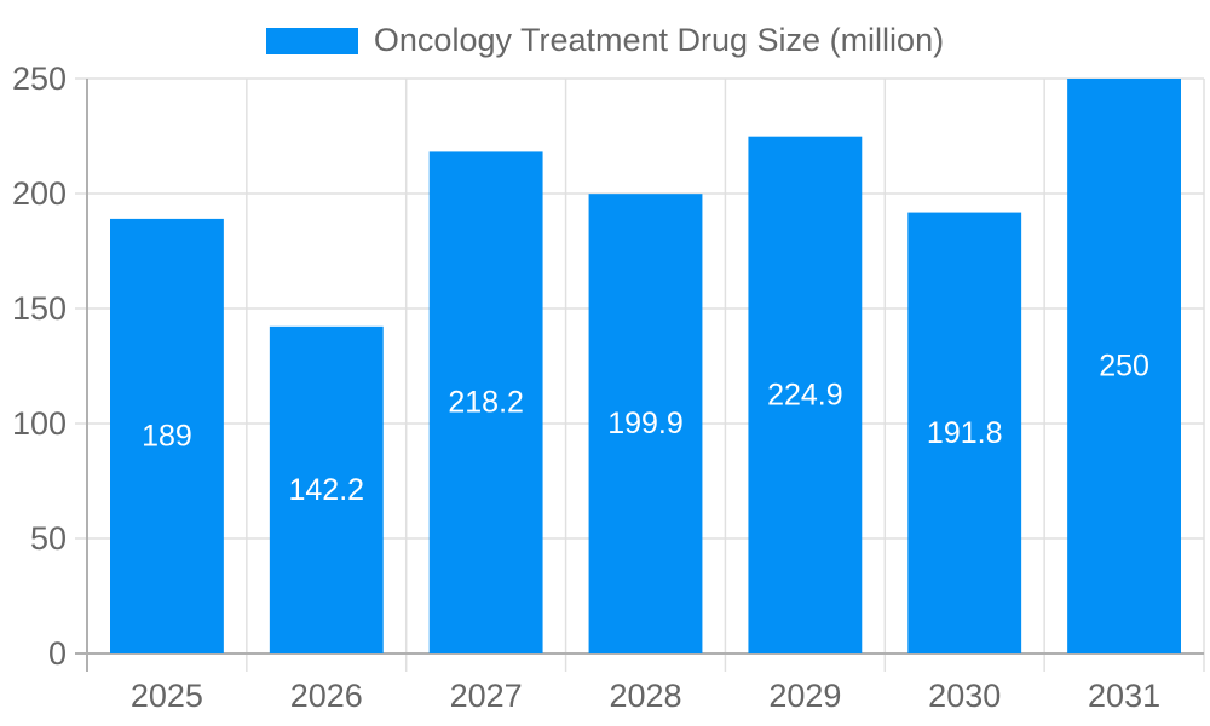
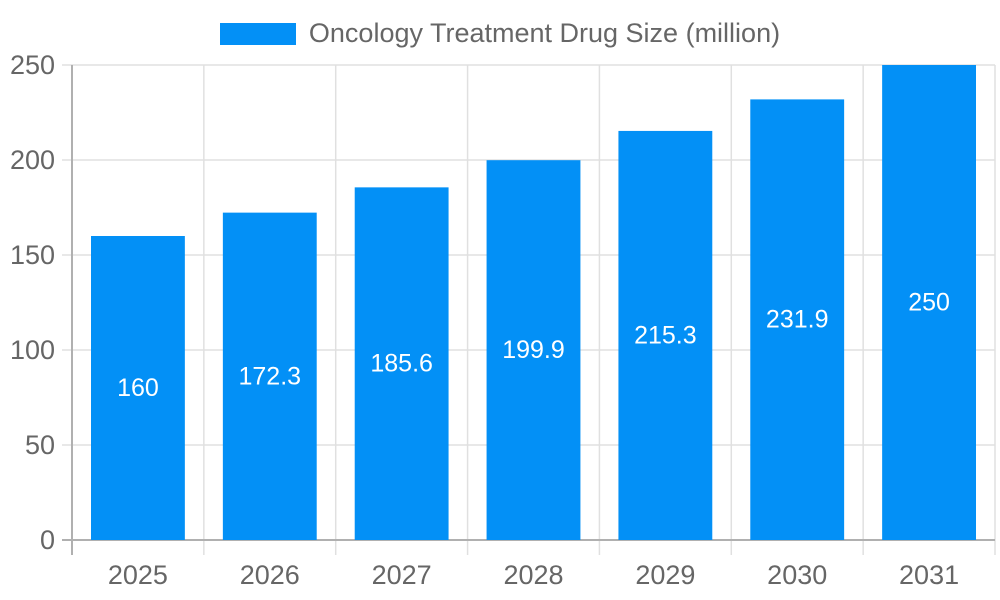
2025: 189 -> 160
2026: 142.2 -> 172.3
2027: 218.2 -> 185.6
2029: 224.9 -> 215.3
2030: 191.8 -> 231.9
